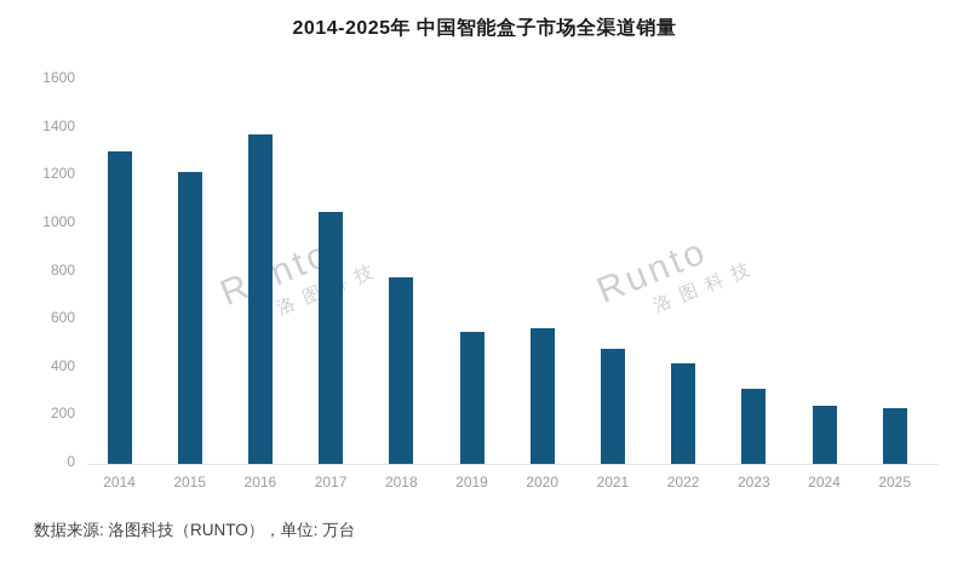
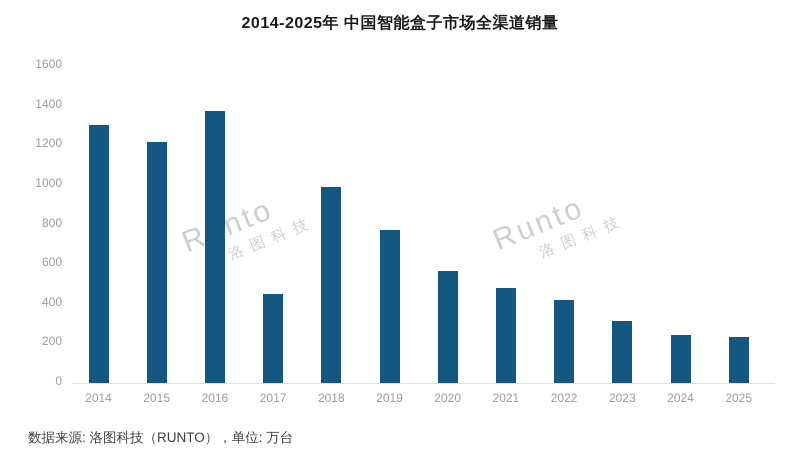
2017: 1050 -> 450
2018: 780 -> 990
2019: 550 -> 770
